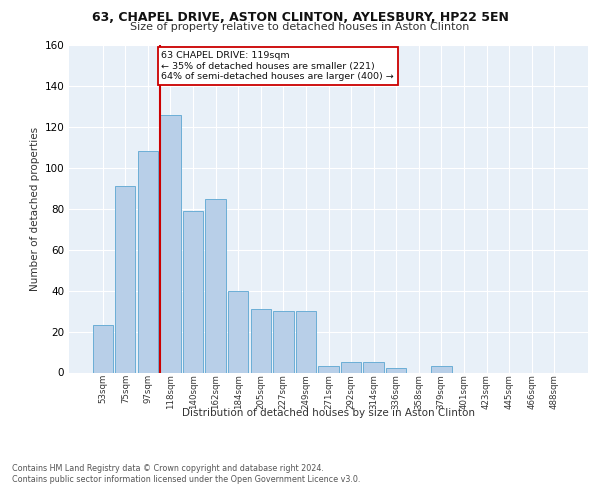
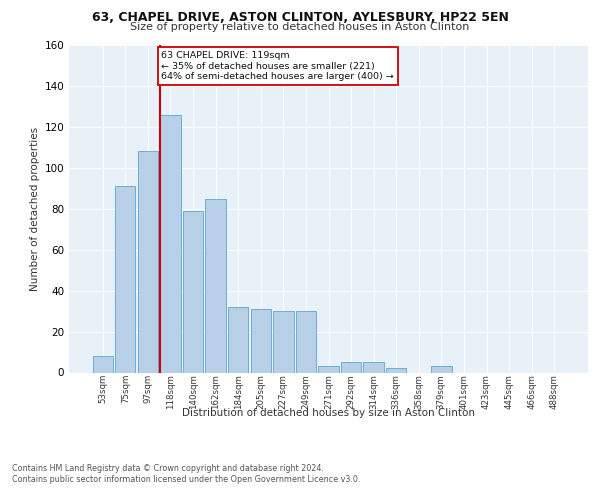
53sqm: 23 -> 8
184sqm: 40 -> 32
